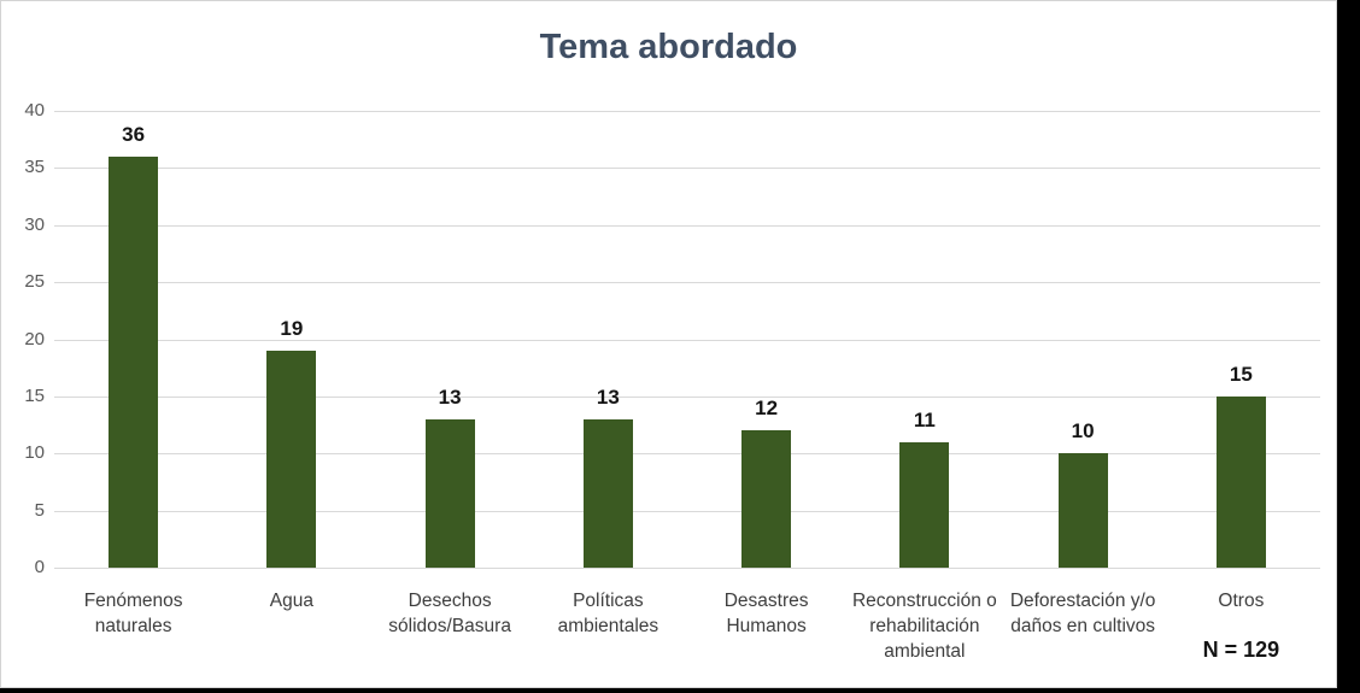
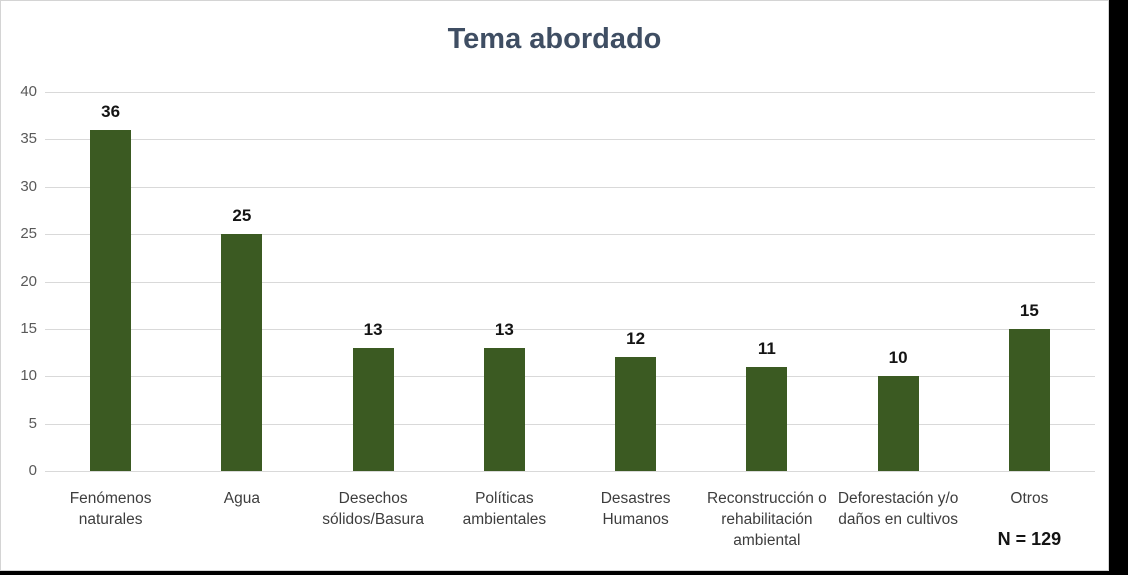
Agua: 19 -> 25
